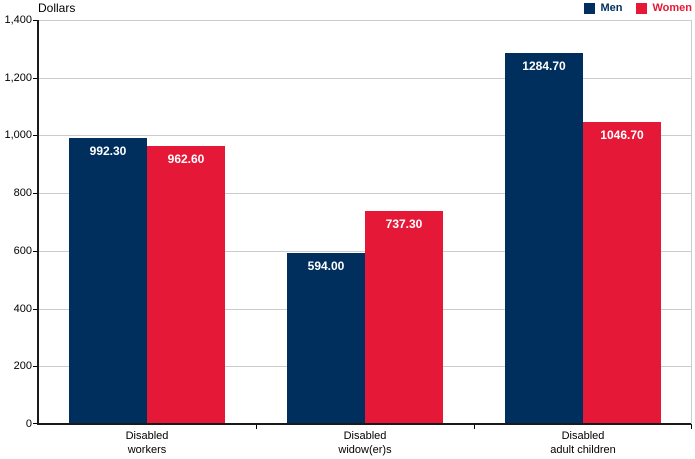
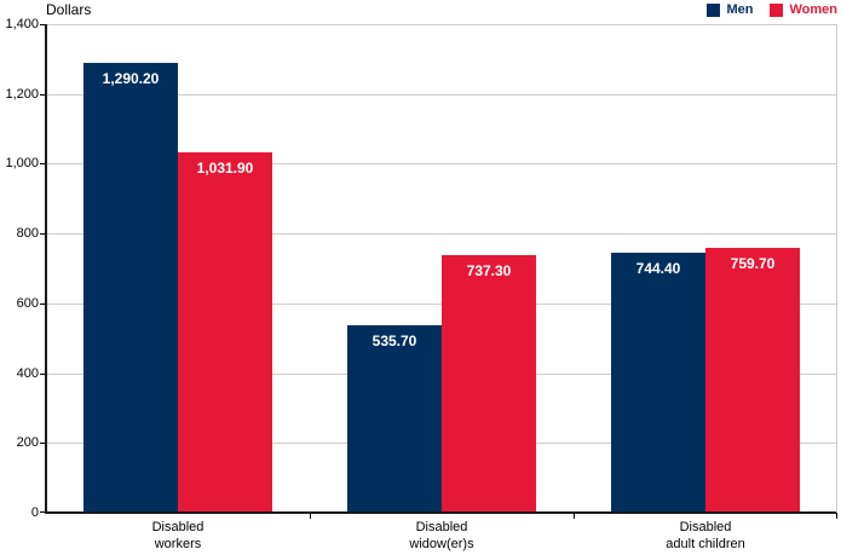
Men/Disabled workers: 992.30 -> 1,290.20
Women/Disabled workers: 962.60 -> 1,031.90
Men/Disabled widow(er)s: 594.00 -> 535.70
Men/Disabled adult children: 1284.70 -> 744.40
Women/Disabled adult children: 1046.70 -> 759.70
